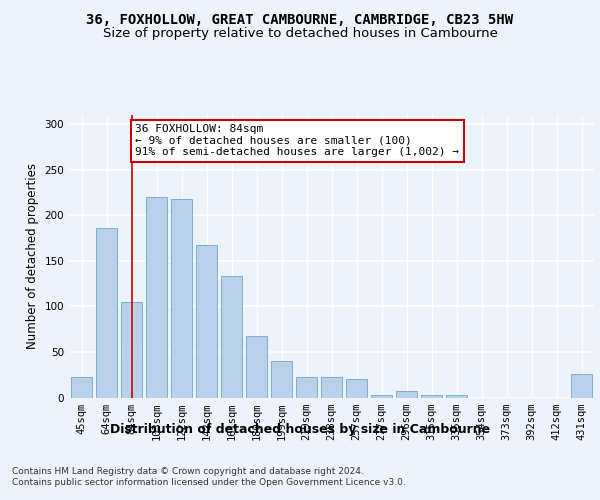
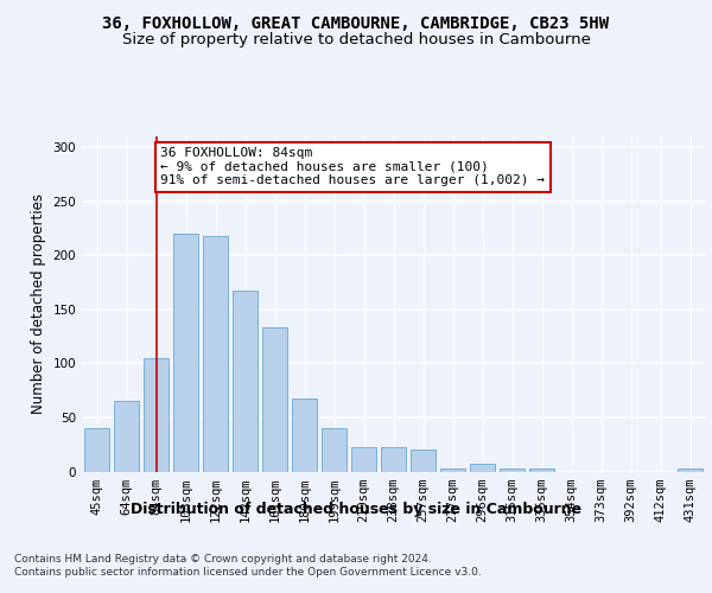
45sqm: 22 -> 40
64sqm: 186 -> 65
431sqm: 26 -> 3
